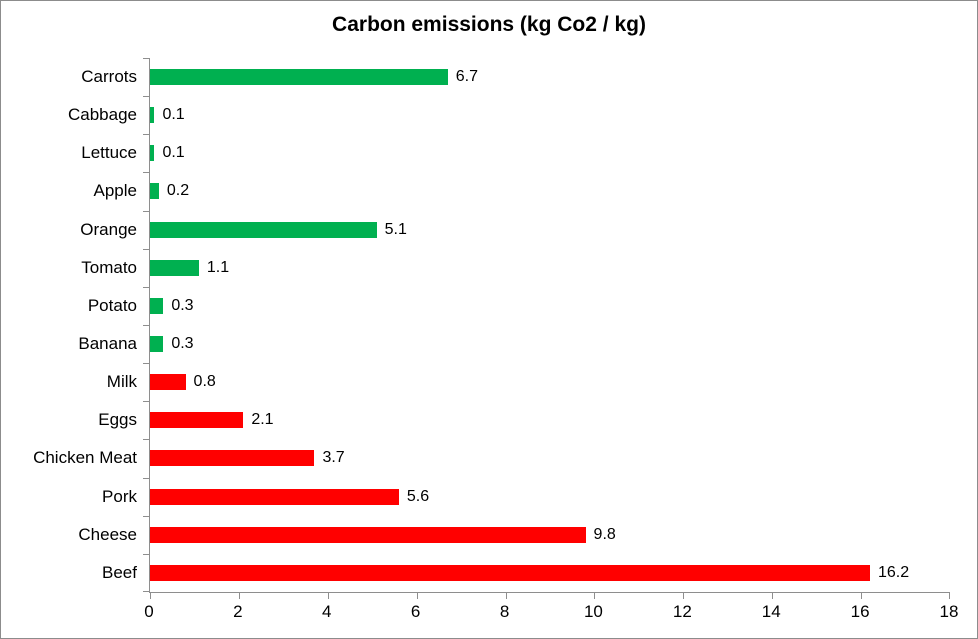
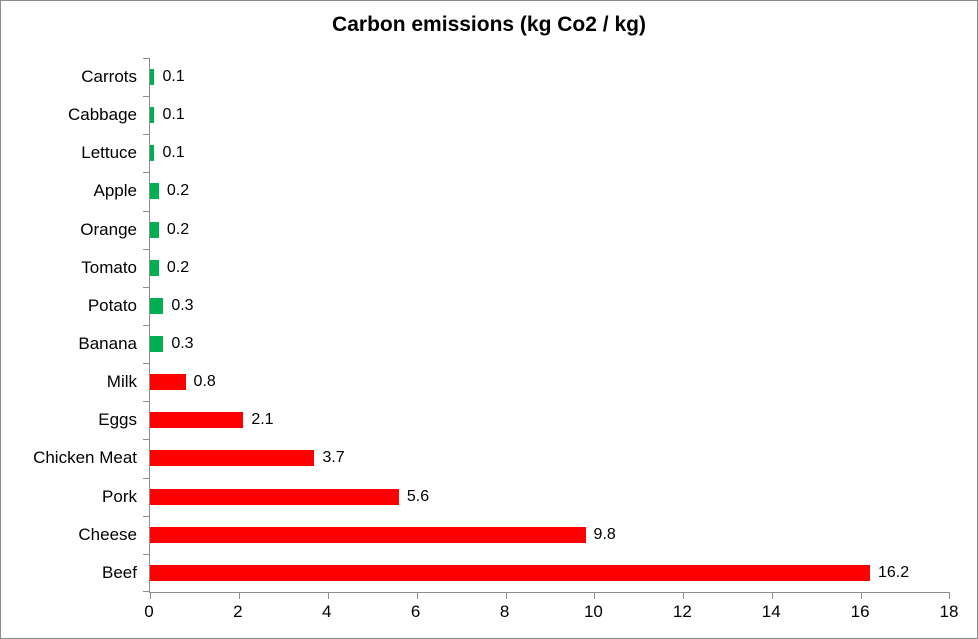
Carrots: 6.7 -> 0.1
Orange: 5.1 -> 0.2
Tomato: 1.1 -> 0.2
